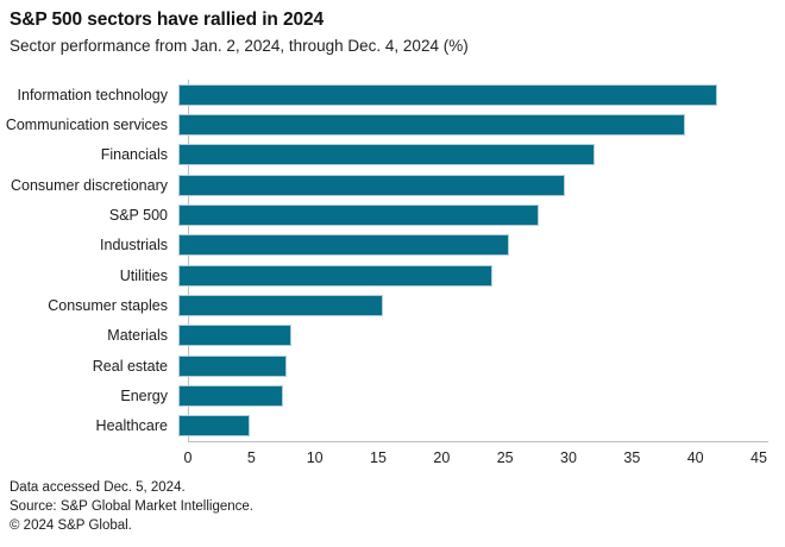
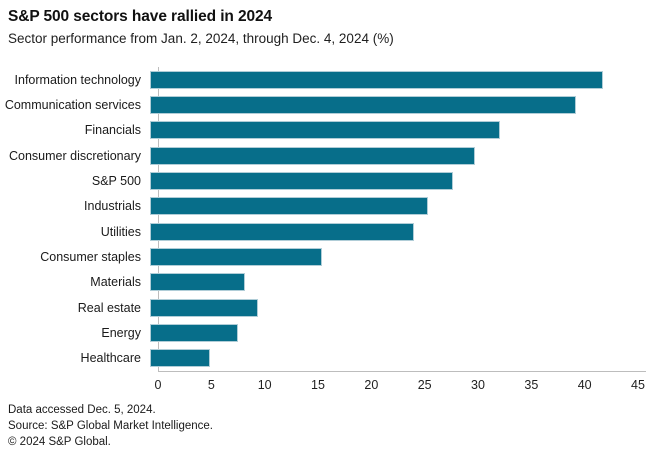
Real estate: 8.5 -> 10.1
